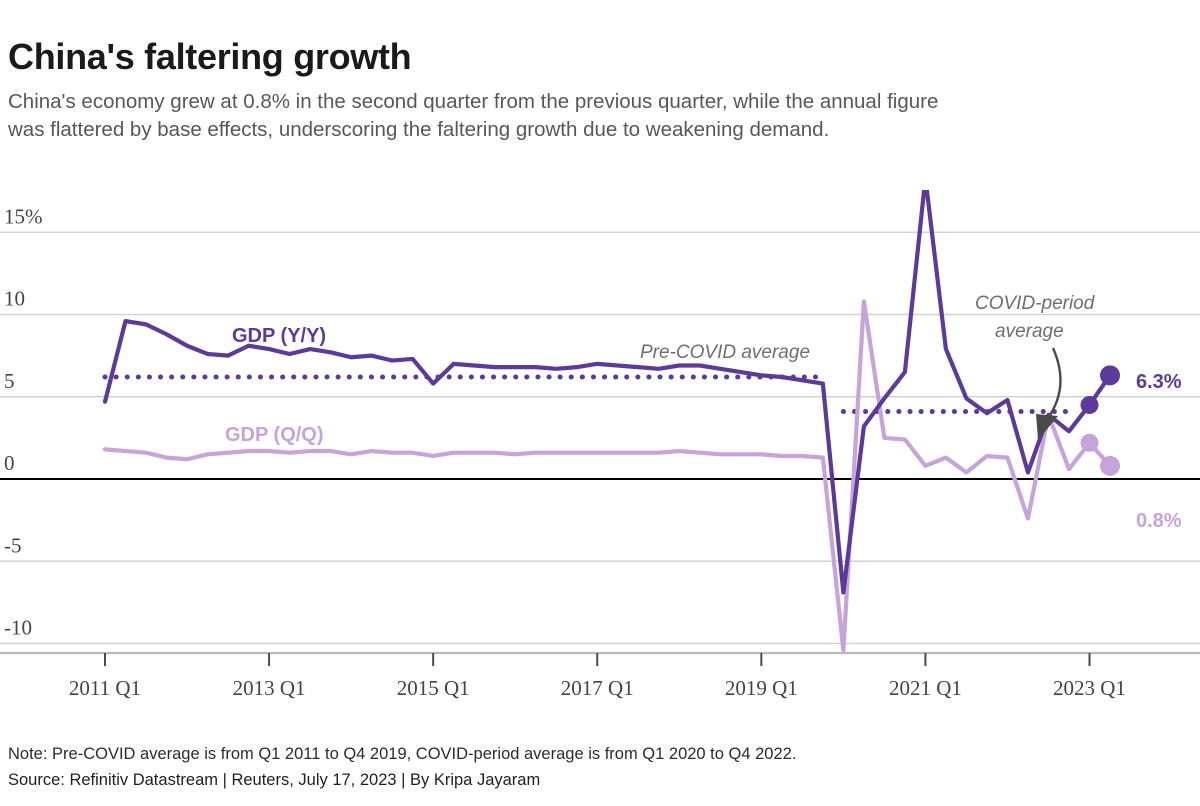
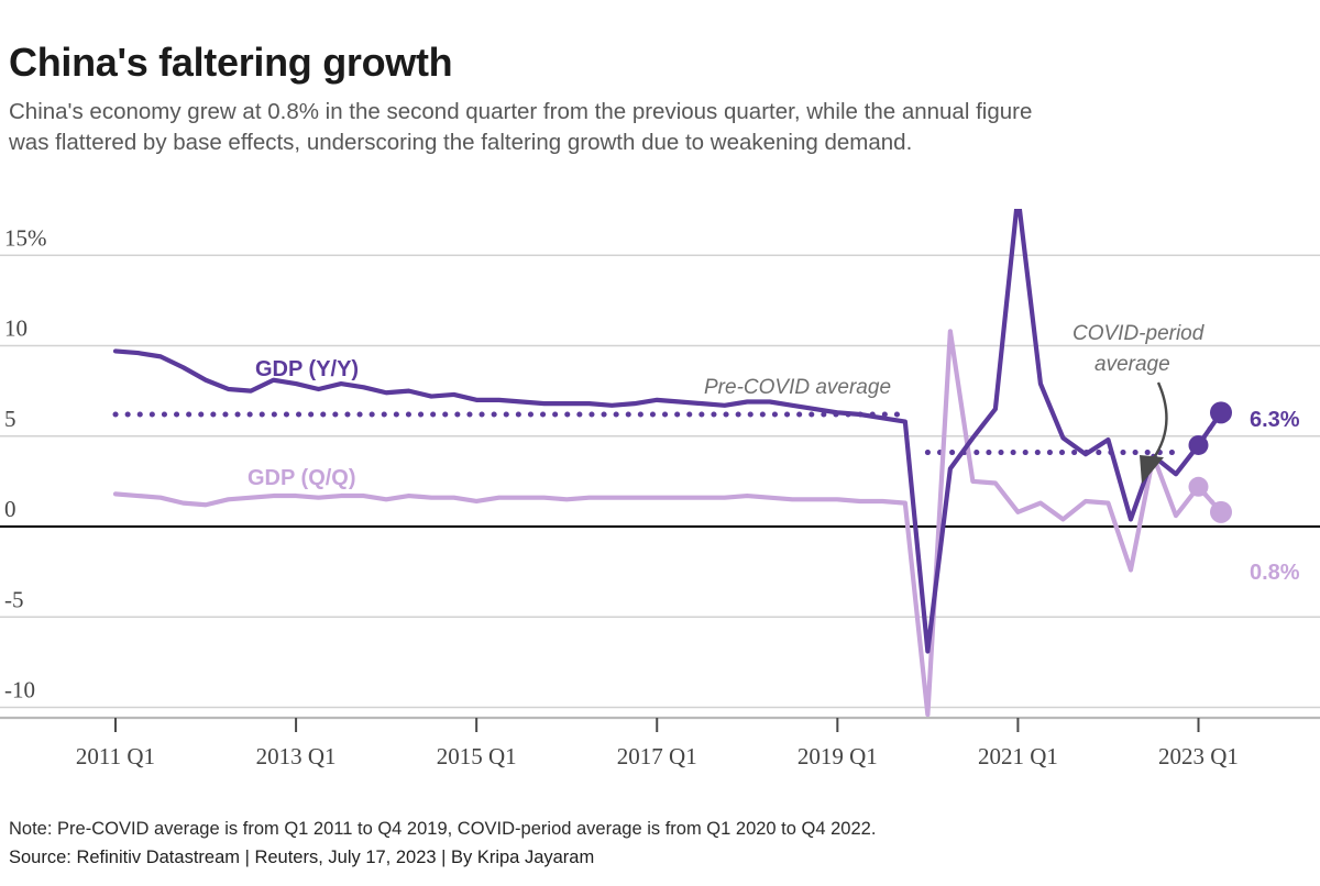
GDP (Y/Y)/2011 Q1: 4.7% -> 9.7%
GDP (Y/Y)/2015 Q1: 5.8% -> 7.0%
